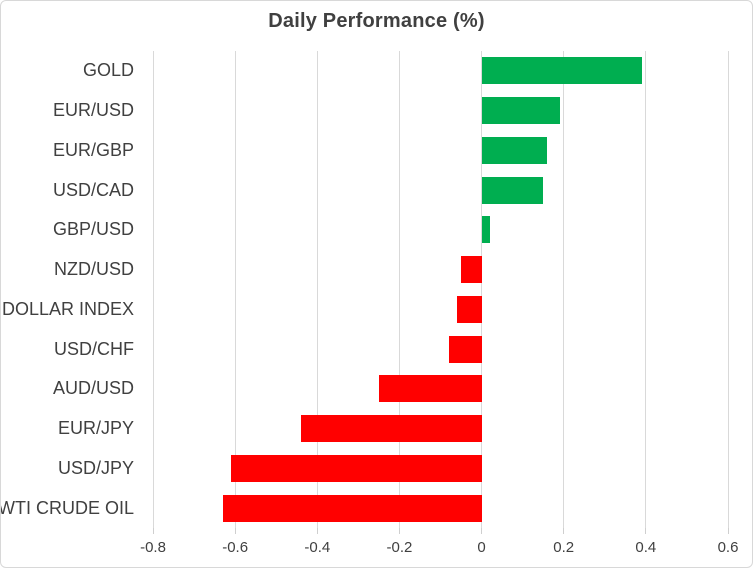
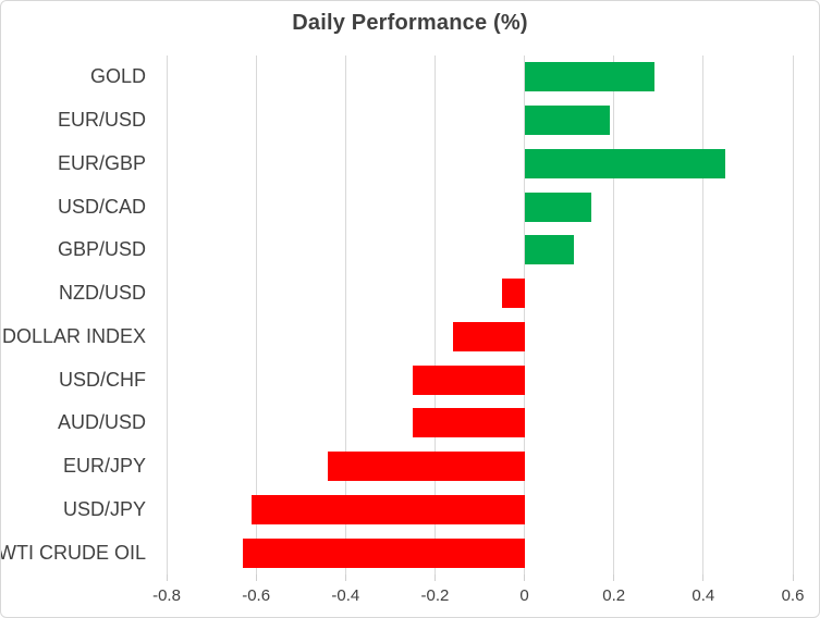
GOLD: 0.39 -> 0.29
EUR/GBP: 0.16 -> 0.45
GBP/USD: 0.02 -> 0.11
DOLLAR INDEX: -0.06 -> -0.16
USD/CHF: -0.08 -> -0.25
